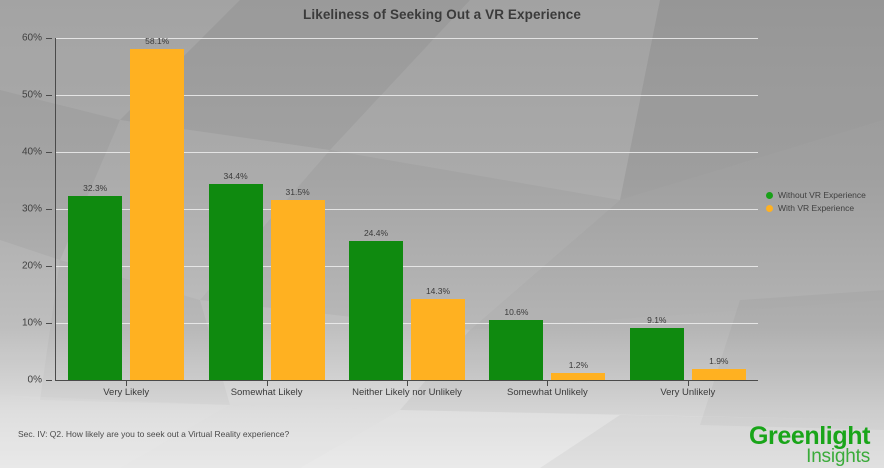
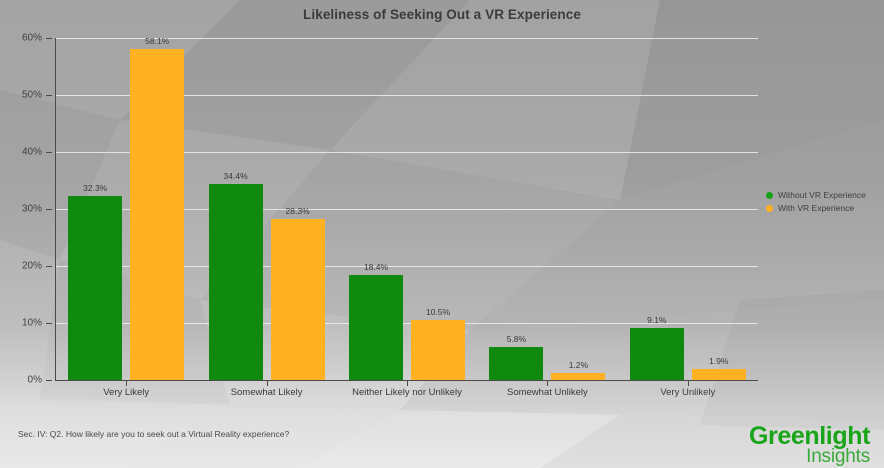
With VR Experience/Somewhat Likely: 31.5% -> 28.3%
Without VR Experience/Neither Likely nor Unlikely: 24.4% -> 18.4%
With VR Experience/Neither Likely nor Unlikely: 14.3% -> 10.5%
Without VR Experience/Somewhat Unlikely: 10.6% -> 5.8%
